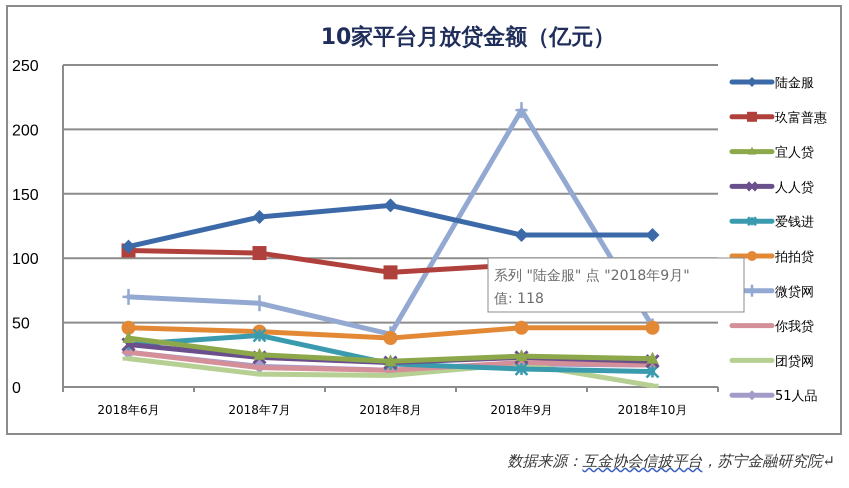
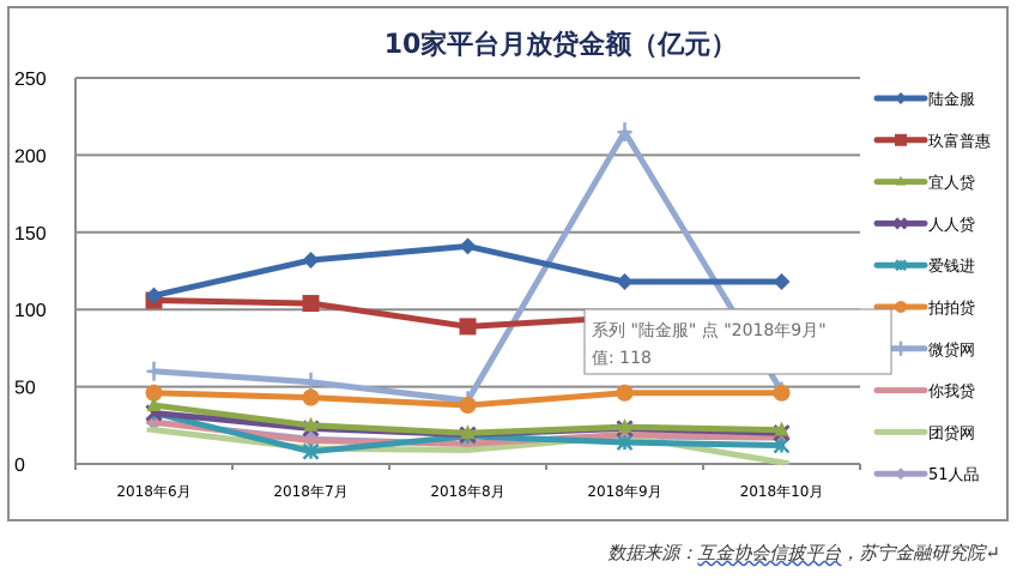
微贷网/2018年6月: 70 -> 60
爱钱进/2018年7月: 40 -> 8
微贷网/2018年7月: 65 -> 53
